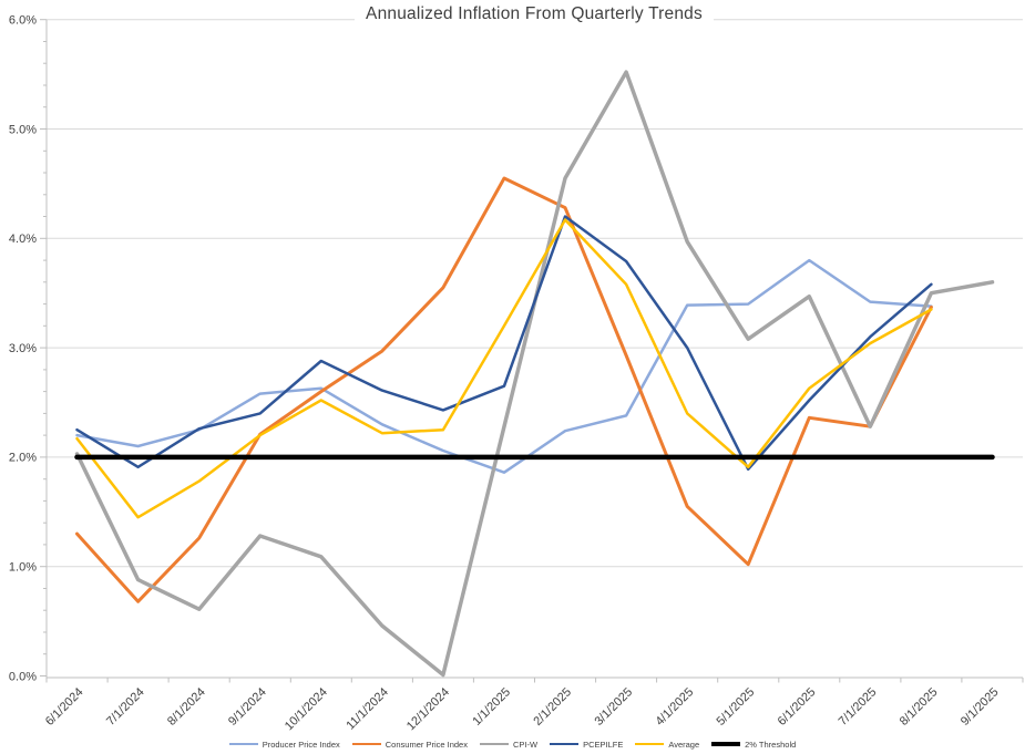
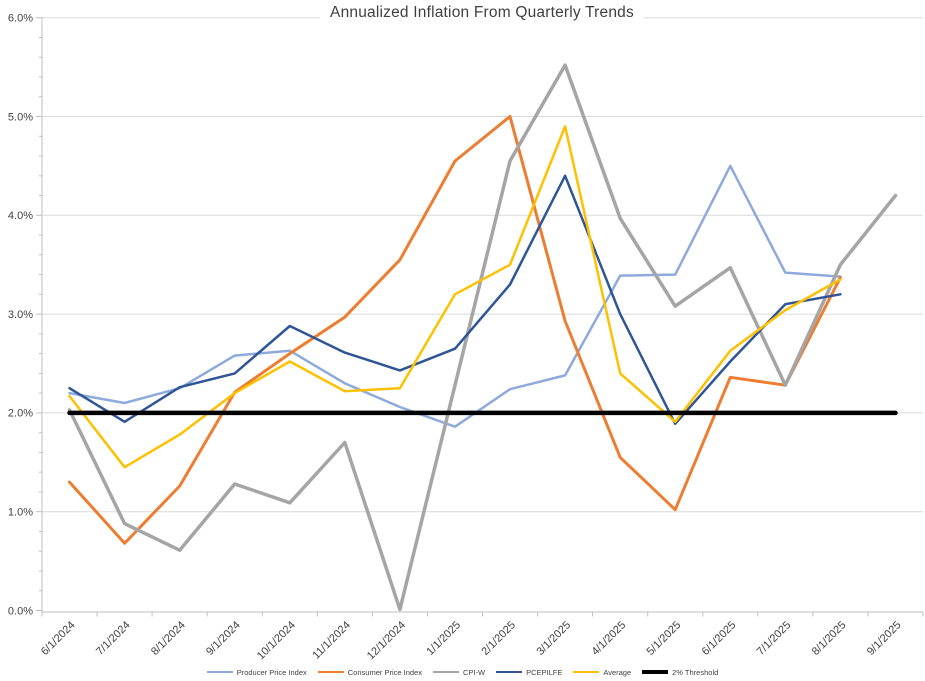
CPI-W/11/1/2024: 0.5% -> 1.7%
Consumer Price Index/2/1/2025: 4.3% -> 5.0%
PCEPILFE/2/1/2025: 4.2% -> 3.3%
Average/2/1/2025: 4.2% -> 3.5%
PCEPILFE/3/1/2025: 3.8% -> 4.4%
Average/3/1/2025: 3.6% -> 4.9%
Producer Price Index/6/1/2025: 3.8% -> 4.5%
PCEPILFE/8/1/2025: 3.6% -> 3.2%
CPI-W/9/1/2025: 3.6% -> 4.2%
